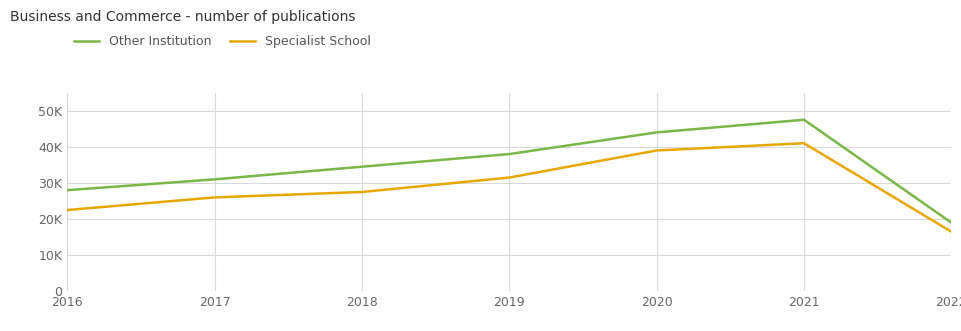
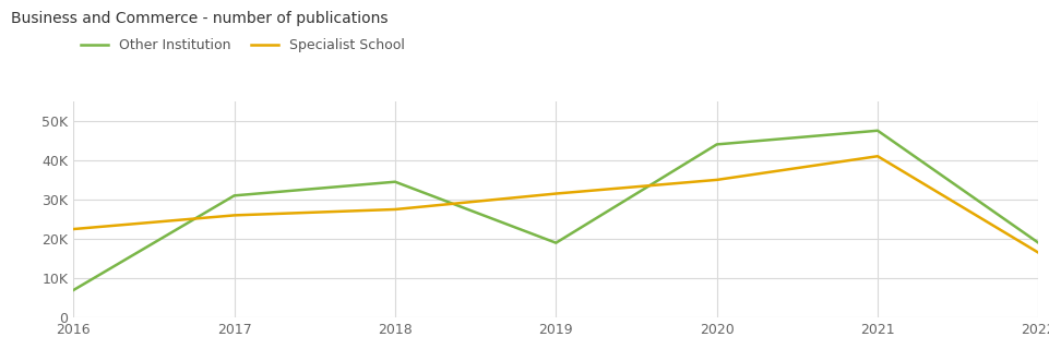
Other Institution/2016: 28.0K -> 7.0K
Other Institution/2019: 38.0K -> 19.0K
Specialist School/2020: 39.0K -> 35.0K
